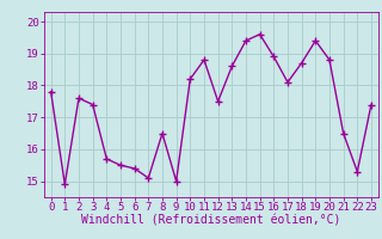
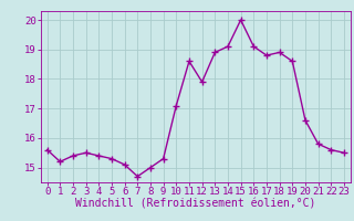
0: 17.8 -> 15.6
1: 14.9 -> 15.2
2: 17.6 -> 15.4
3: 17.4 -> 15.5
4: 15.7 -> 15.4
5: 15.5 -> 15.3
6: 15.4 -> 15.1
7: 15.1 -> 14.7
8: 16.5 -> 15.0
9: 15.0 -> 15.3
10: 18.2 -> 17.1
11: 18.8 -> 18.6
12: 17.5 -> 17.9
13: 18.6 -> 18.9
14: 19.4 -> 19.1
15: 19.6 -> 20.0
16: 18.9 -> 19.1
17: 18.1 -> 18.8
18: 18.7 -> 18.9
19: 19.4 -> 18.6
20: 18.8 -> 16.6
21: 16.5 -> 15.8
22: 15.3 -> 15.6
23: 17.4 -> 15.5
